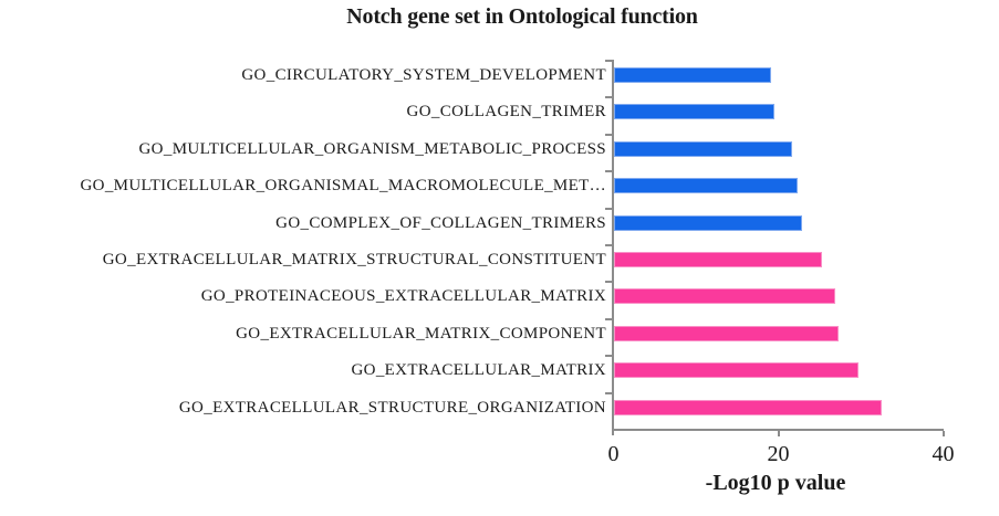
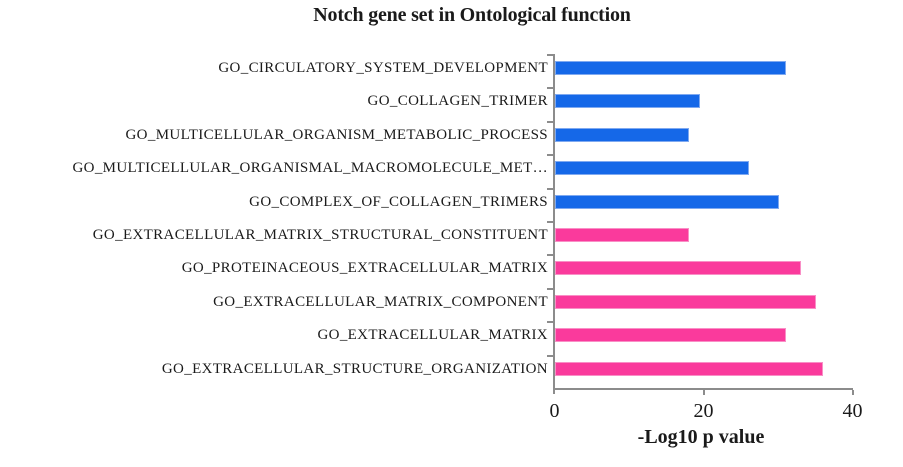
GO_CIRCULATORY_SYSTEM_DEVELOPMENT: 19 -> 31
GO_MULTICELLULAR_ORGANISM_METABOLIC_PROCESS: 22 -> 18
GO_MULTICELLULAR_ORGANISMAL_MACROMOLECULE_MET…: 22 -> 26
GO_COMPLEX_OF_COLLAGEN_TRIMERS: 23 -> 30
GO_EXTRACELLULAR_MATRIX_STRUCTURAL_CONSTITUENT: 25 -> 18
GO_PROTEINACEOUS_EXTRACELLULAR_MATRIX: 27 -> 33
GO_EXTRACELLULAR_MATRIX_COMPONENT: 27 -> 35
GO_EXTRACELLULAR_MATRIX: 30 -> 31
GO_EXTRACELLULAR_STRUCTURE_ORGANIZATION: 32 -> 36
